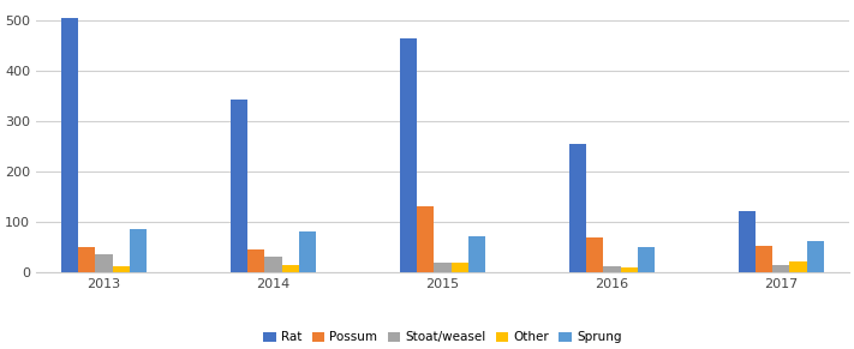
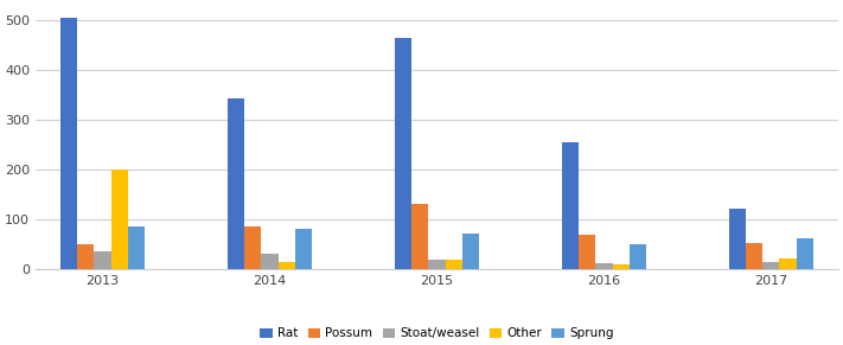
Other/2013: 13 -> 200
Possum/2014: 46 -> 85
